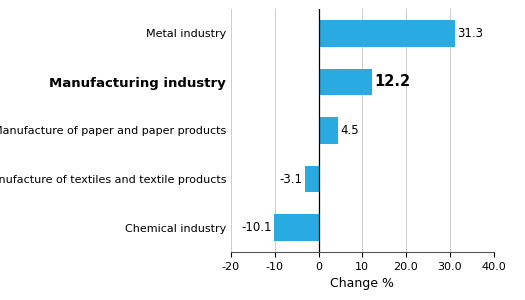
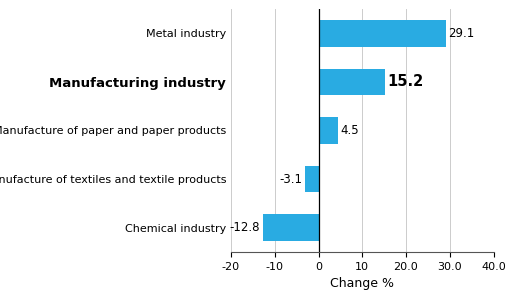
Metal industry: 31.3 -> 29.1
Manufacturing industry: 12.2 -> 15.2
Chemical industry: -10.1 -> -12.8
